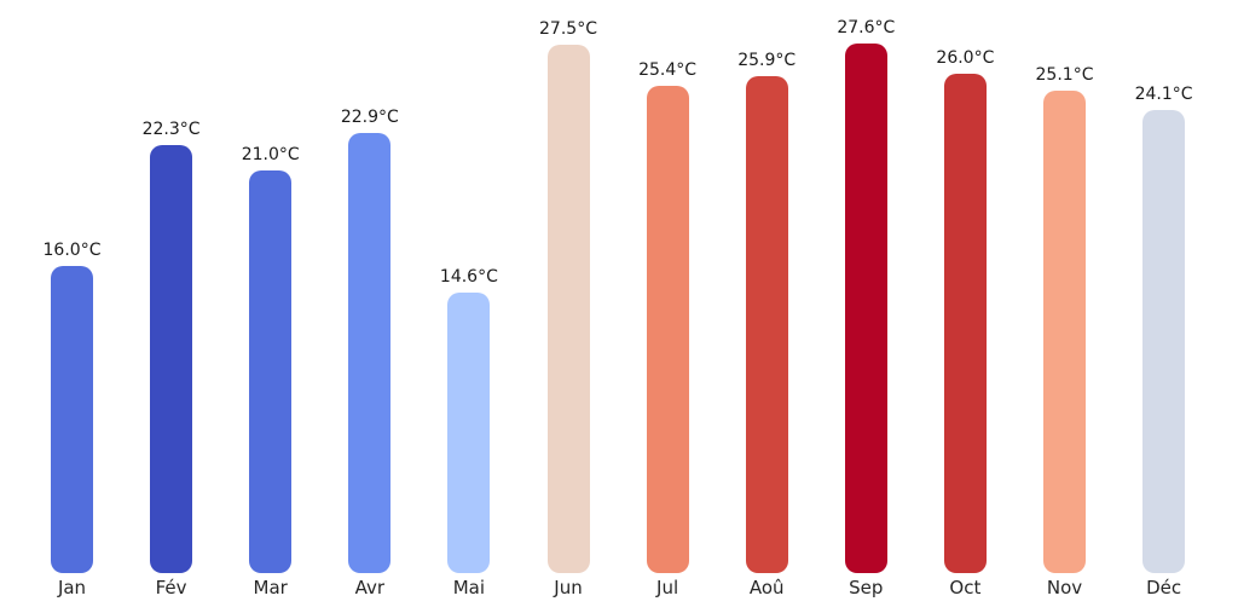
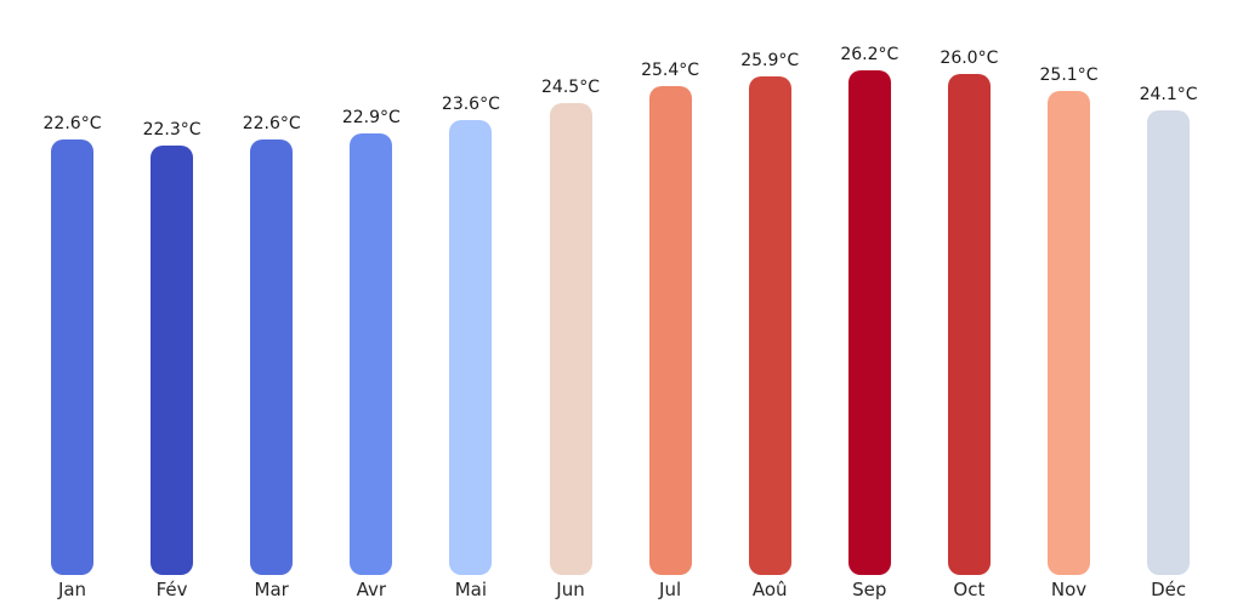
Jan: 16.0°C -> 22.6°C
Mar: 21.0°C -> 22.6°C
Mai: 14.6°C -> 23.6°C
Jun: 27.5°C -> 24.5°C
Sep: 27.6°C -> 26.2°C
